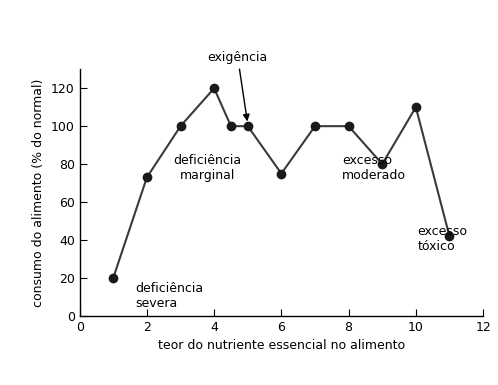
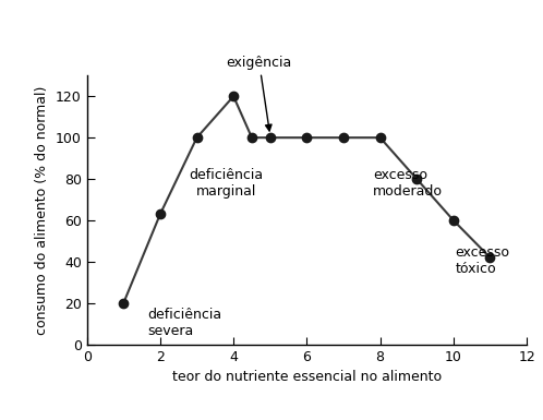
2: 73 -> 63
6: 75 -> 100
10: 110 -> 60
